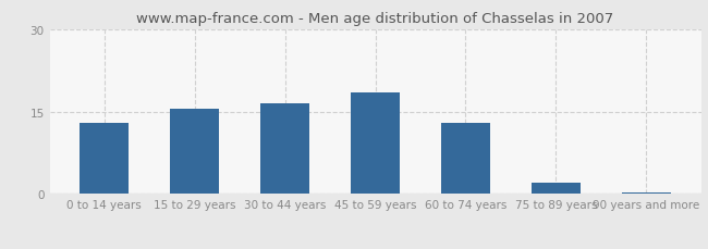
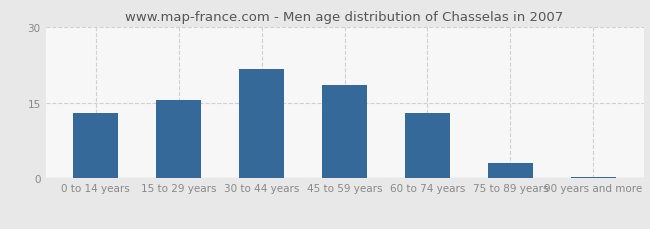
30 to 44 years: 16.5 -> 21.6
75 to 89 years: 2.0 -> 3.0
